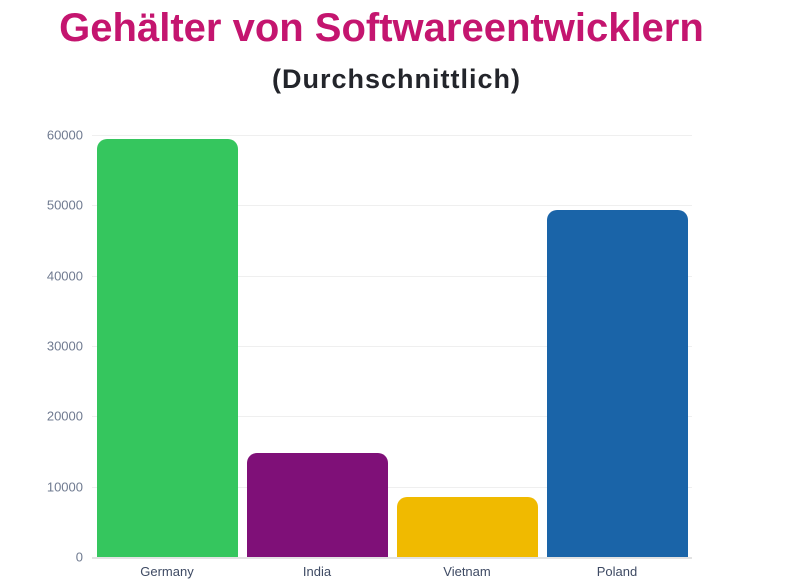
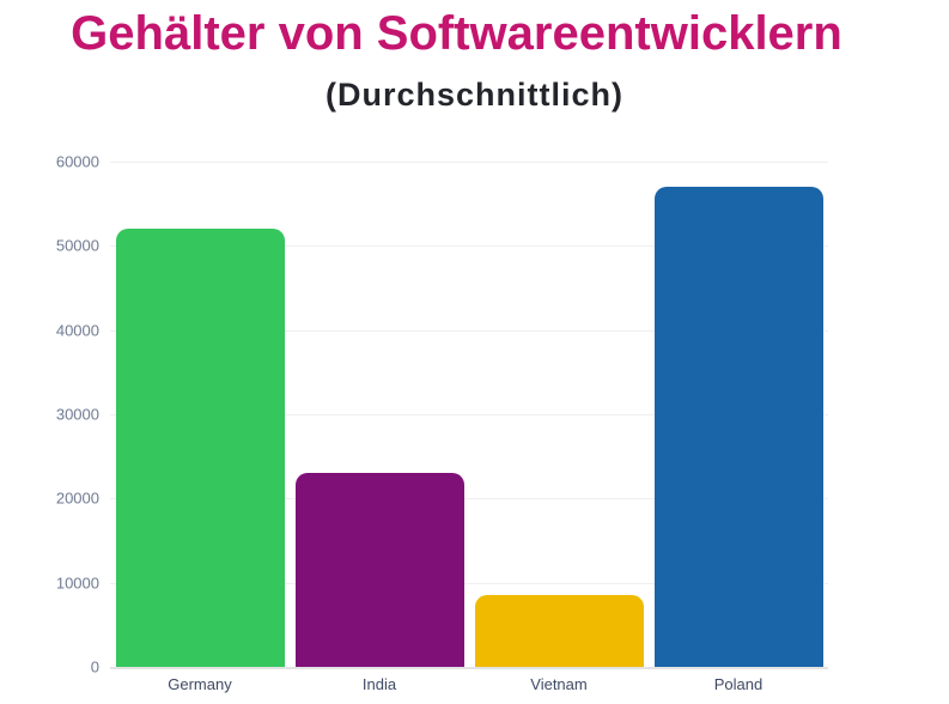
Germany: 60000 -> 52000
India: 15000 -> 23000
Poland: 49000 -> 57000
